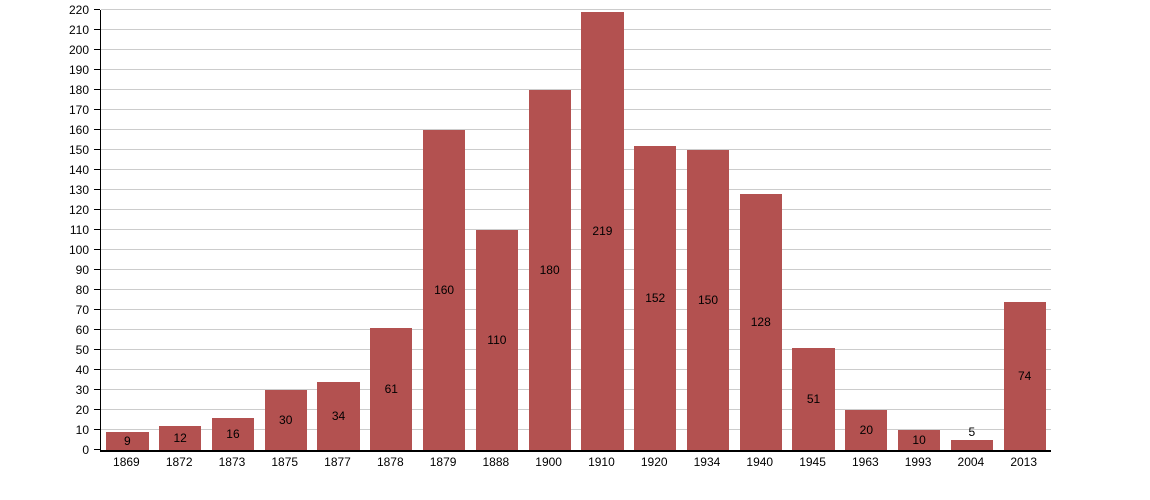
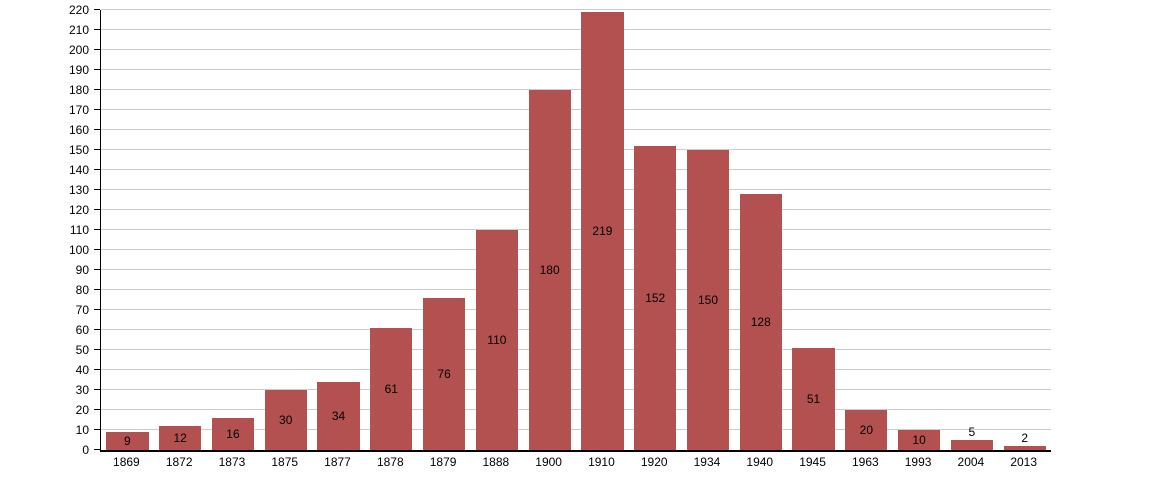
1879: 160 -> 76
2013: 74 -> 2
